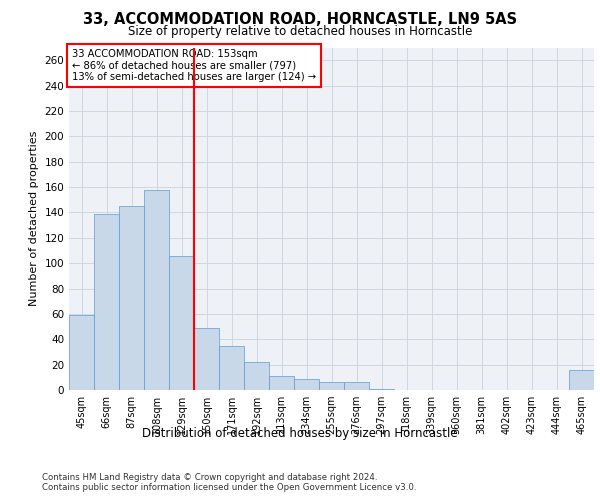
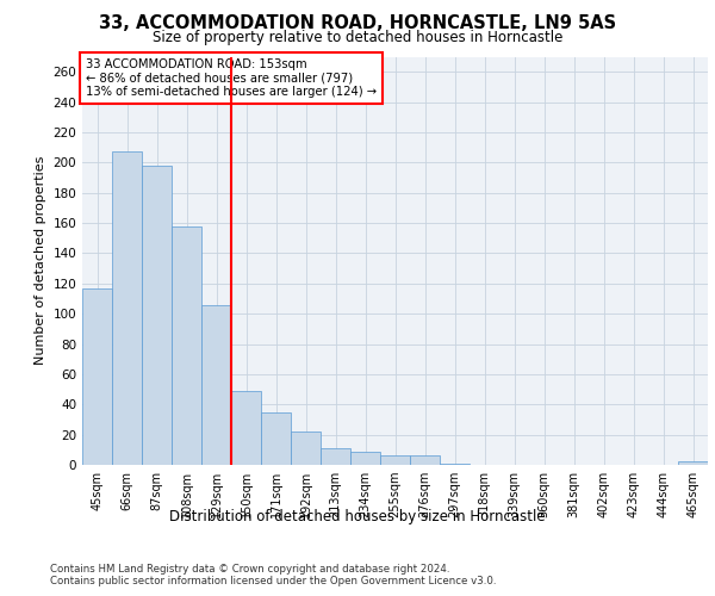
45sqm: 59 -> 117
66sqm: 139 -> 207
87sqm: 145 -> 198
465sqm: 16 -> 2
